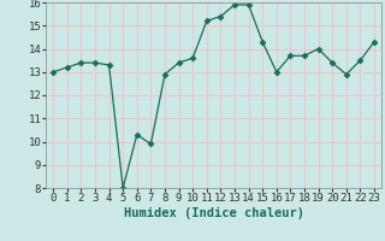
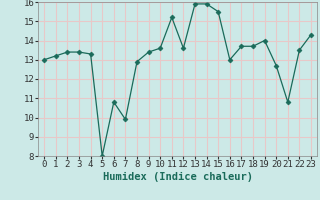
6: 10.3 -> 10.8
12: 15.4 -> 13.6
15: 14.3 -> 15.5
20: 13.4 -> 12.7
21: 12.9 -> 10.8
